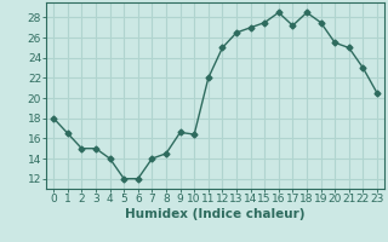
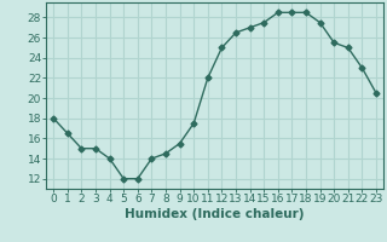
9: 16.6 -> 15.5
10: 16.4 -> 17.5
17: 27.2 -> 28.5
